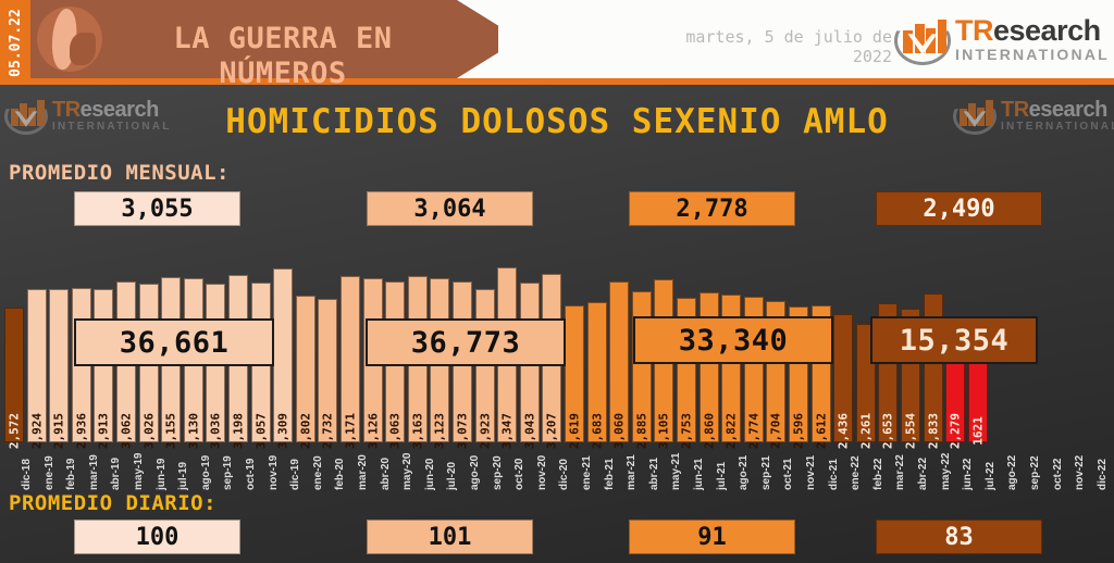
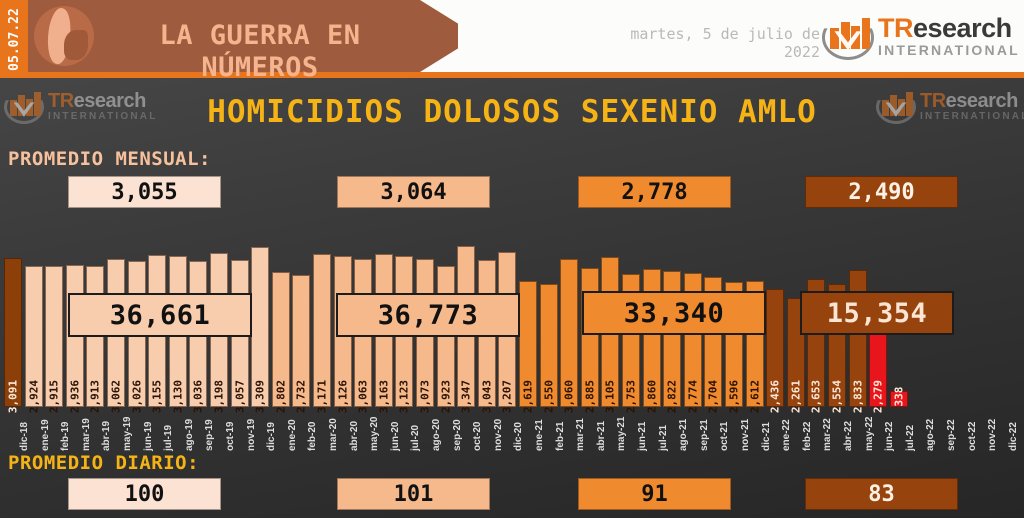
dic-18: 2,572 -> 3,091
feb-21: 2,683 -> 2,550
jul-22: 1621 -> 338
